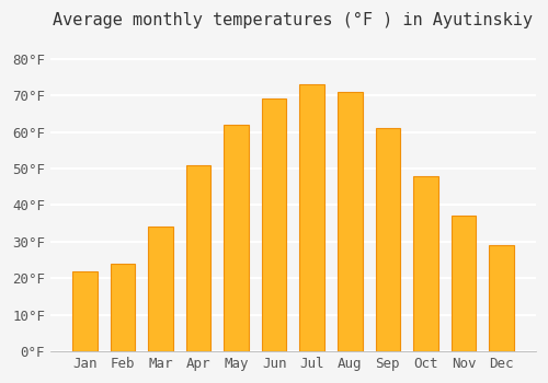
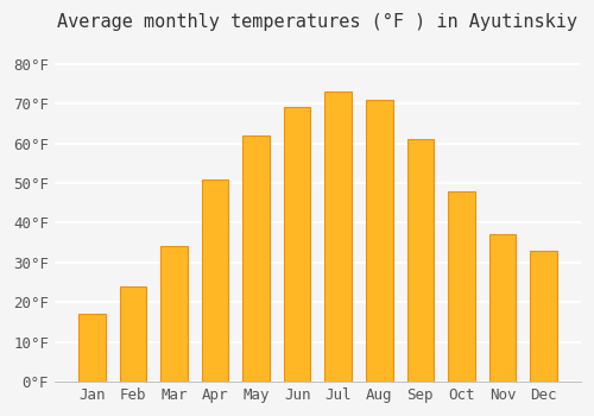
Jan: 22°F -> 17°F
Dec: 29°F -> 33°F
